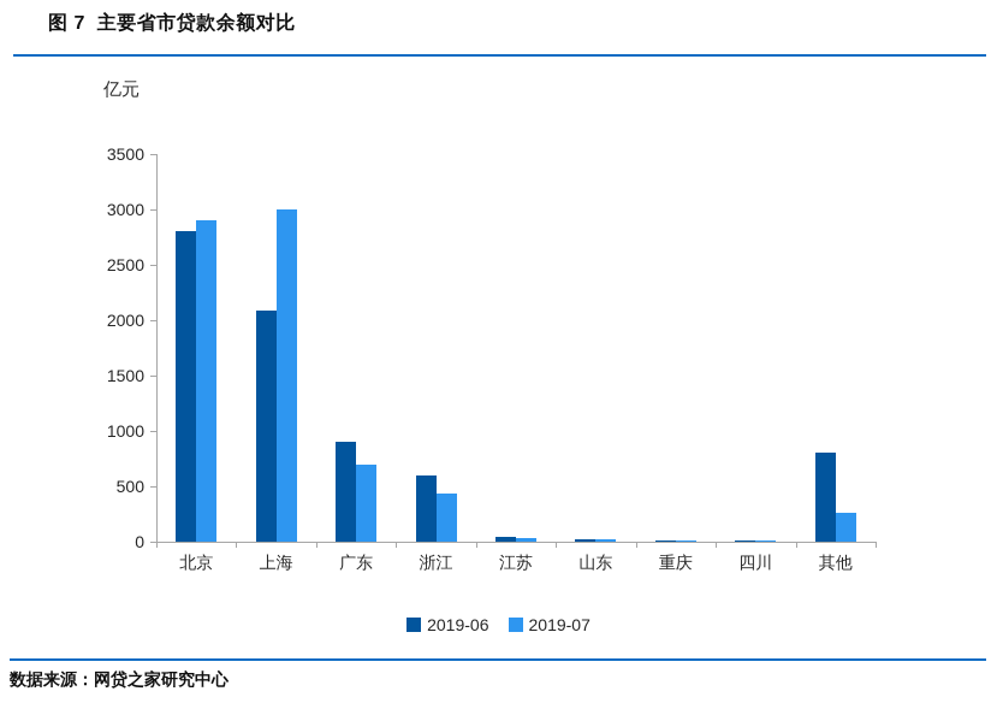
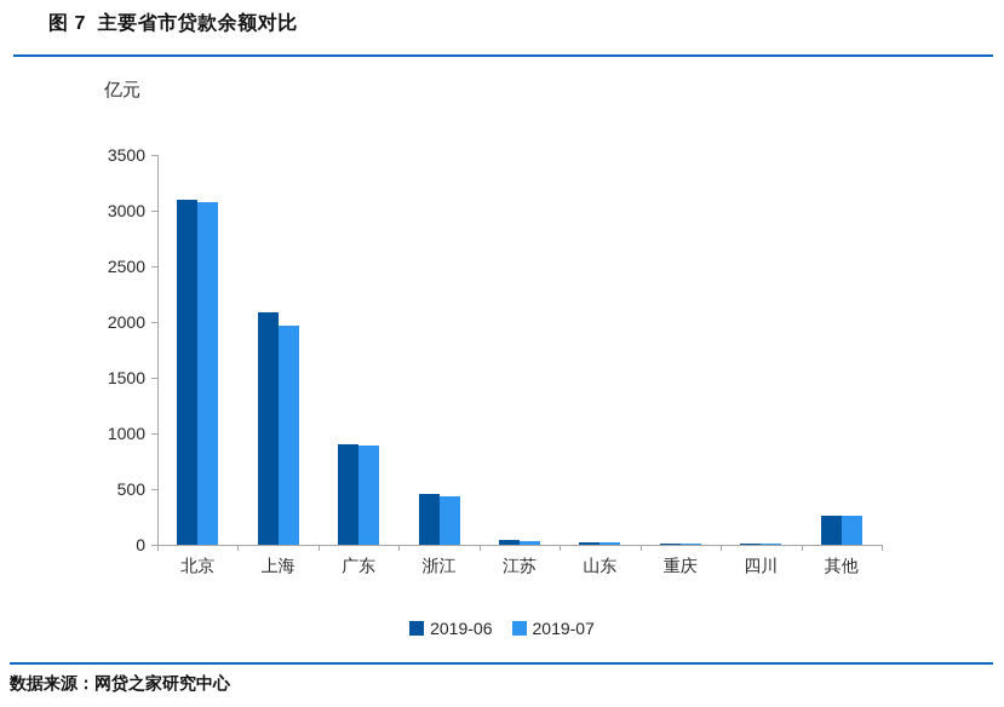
2019-06/北京: 2800 -> 3100
2019-07/北京: 2900 -> 3100
2019-07/上海: 3000 -> 2000
2019-07/广东: 700 -> 900
2019-06/浙江: 600 -> 500
2019-06/其他: 800 -> 300
